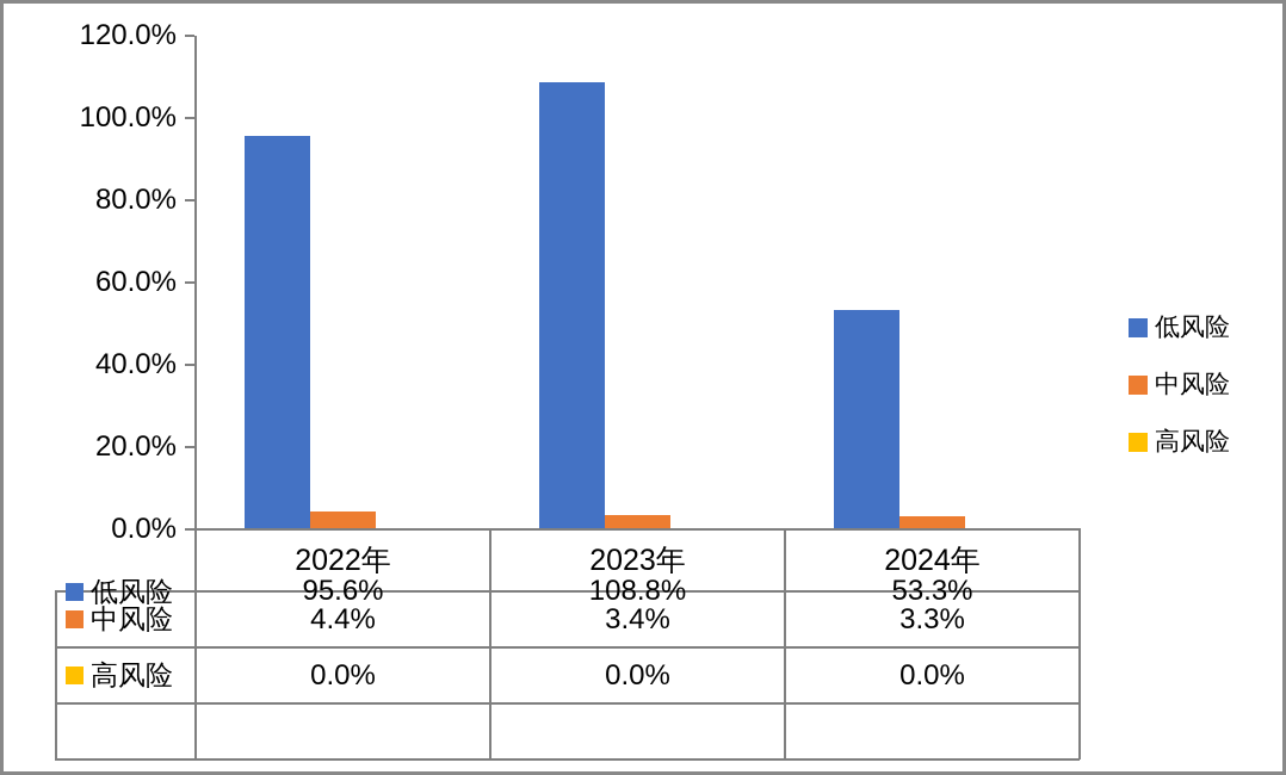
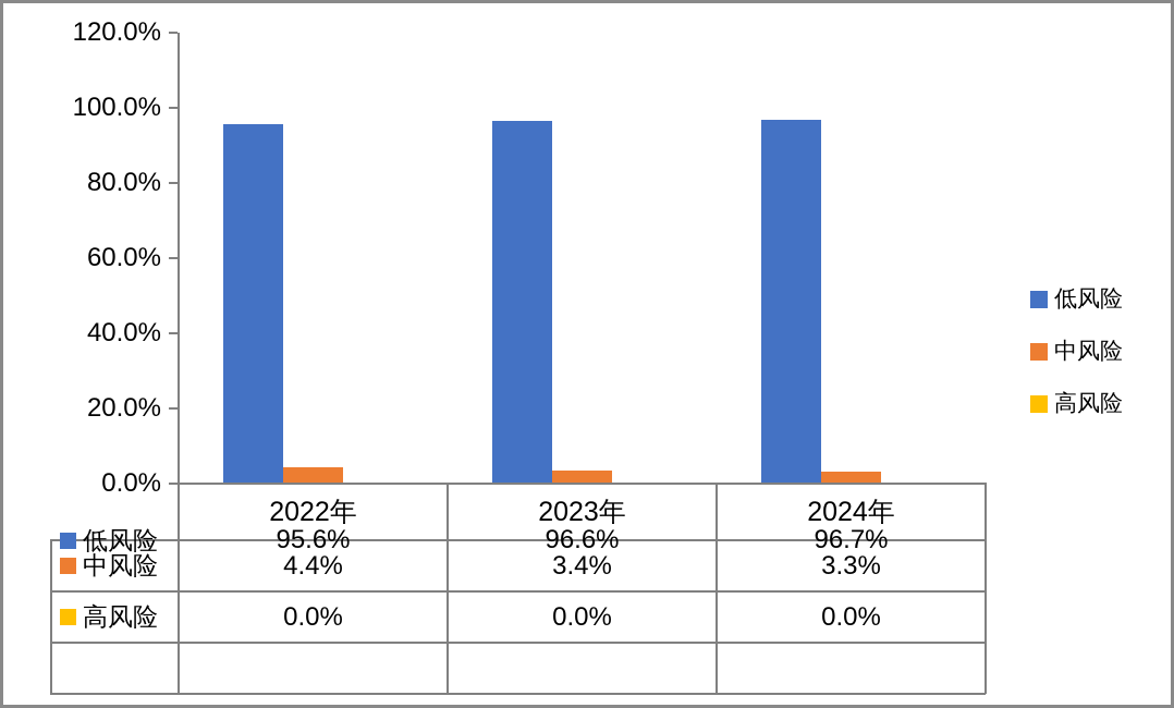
低风险/2023年: 108.8% -> 96.6%
低风险/2024年: 53.3% -> 96.7%
